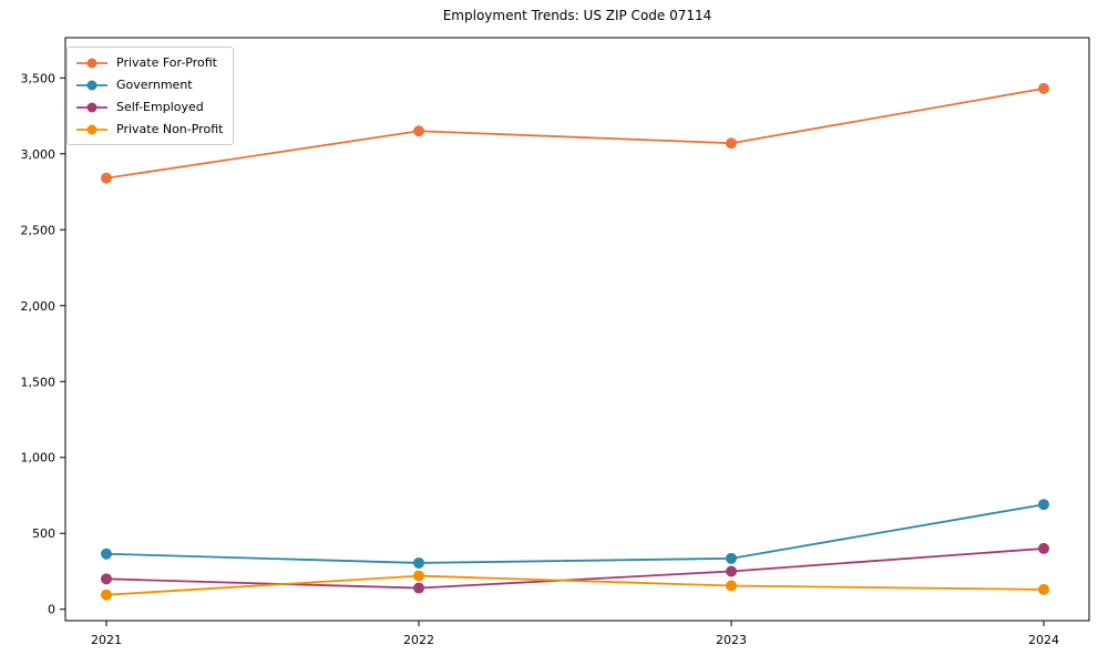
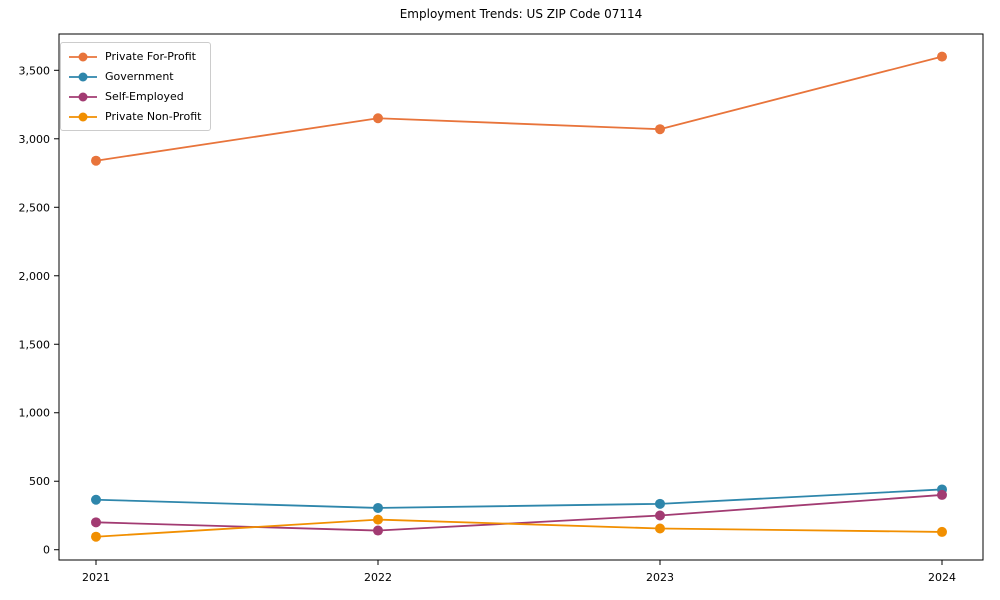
Private For-Profit/2024: 3430 -> 3600
Government/2024: 690 -> 440
